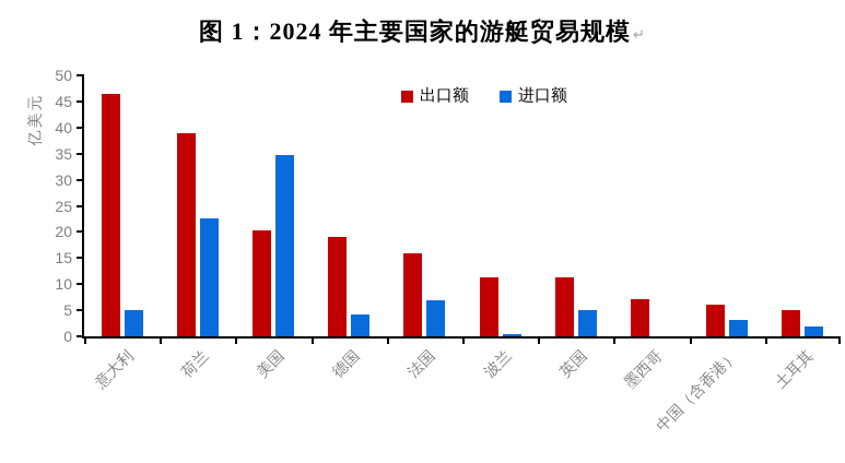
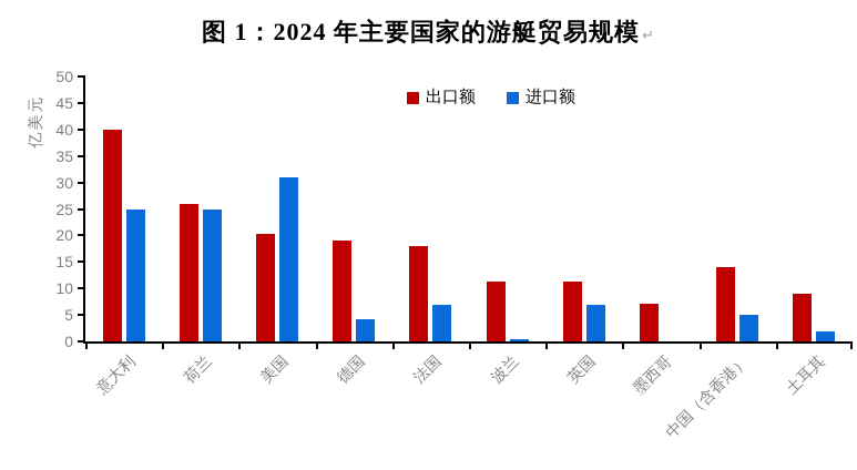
出口额/意大利: 46 -> 40
进口额/意大利: 5 -> 25
出口额/荷兰: 39 -> 26
进口额/荷兰: 22 -> 25
进口额/美国: 35 -> 31
出口额/法国: 16 -> 18
进口额/英国: 5 -> 7
出口额/中国（含香港）: 6 -> 14
进口额/中国（含香港）: 3 -> 5
出口额/土耳其: 5 -> 9
